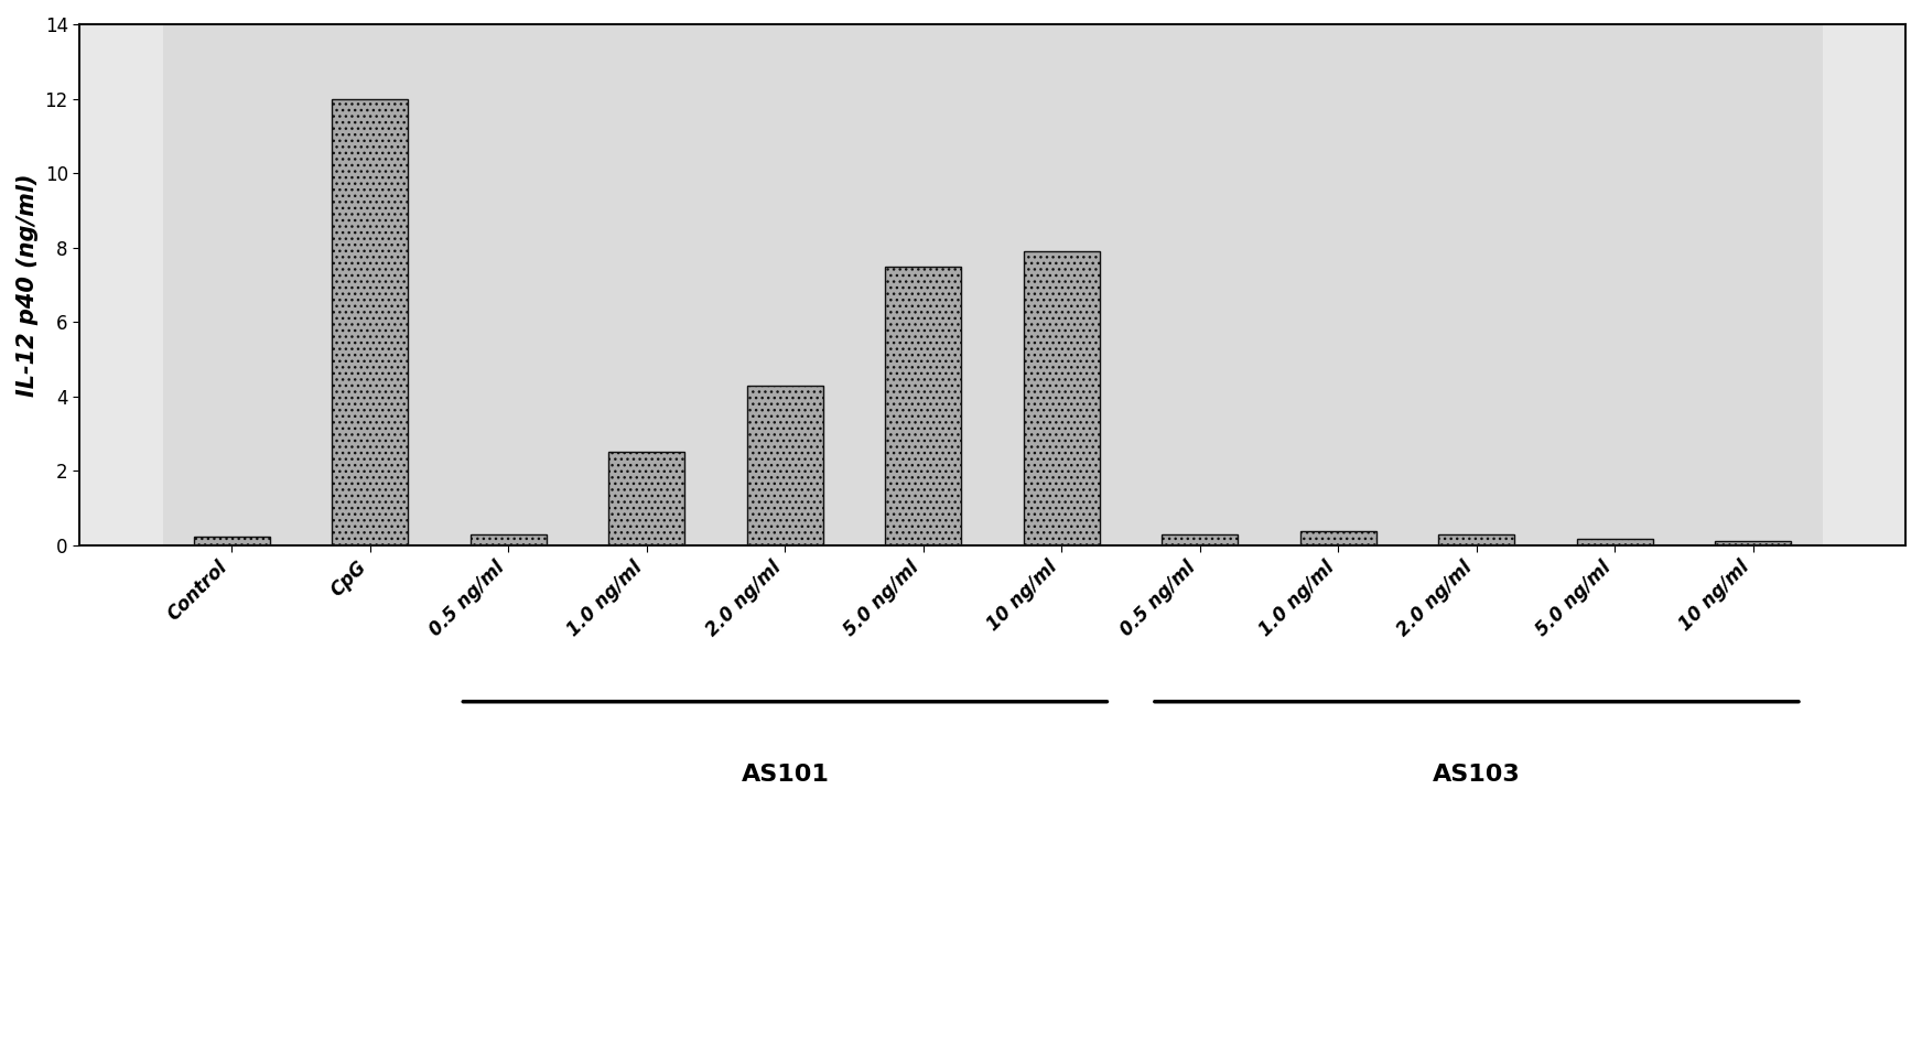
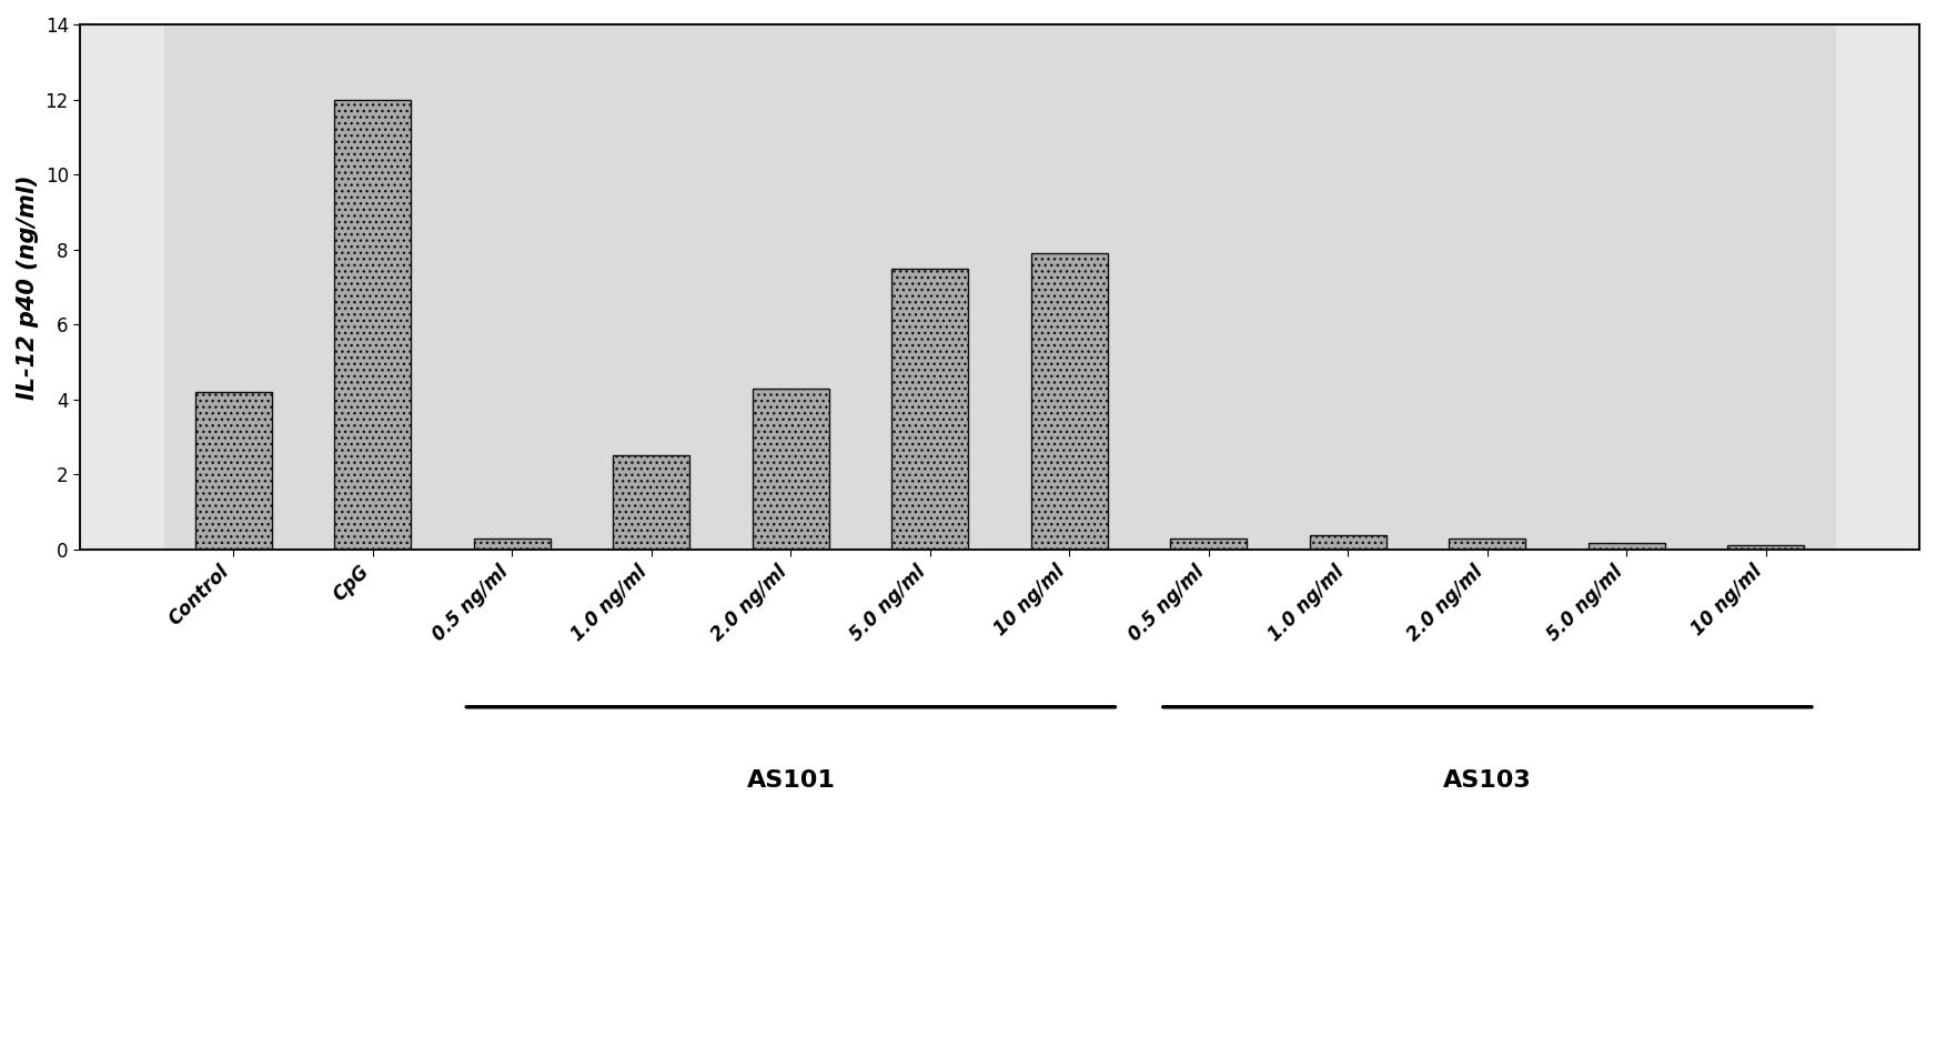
Control: 0.22 -> 4.20
